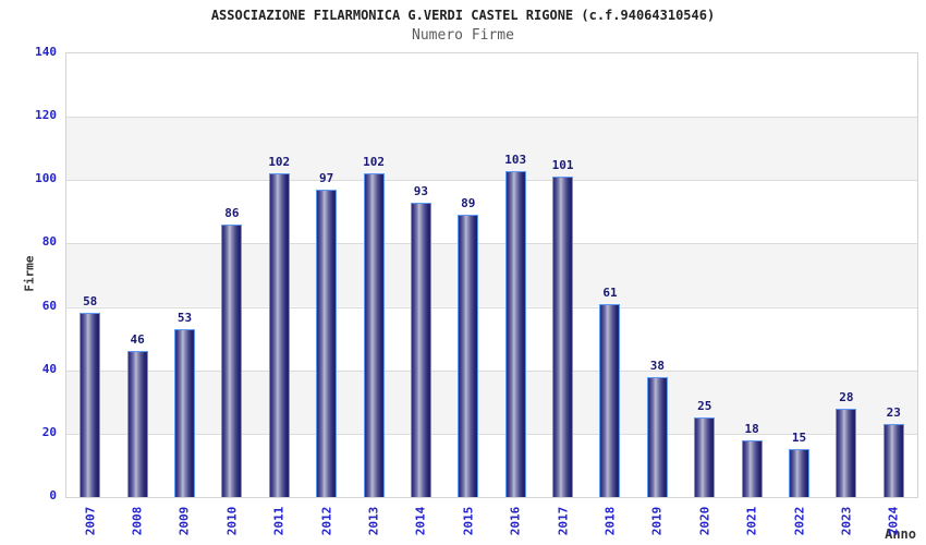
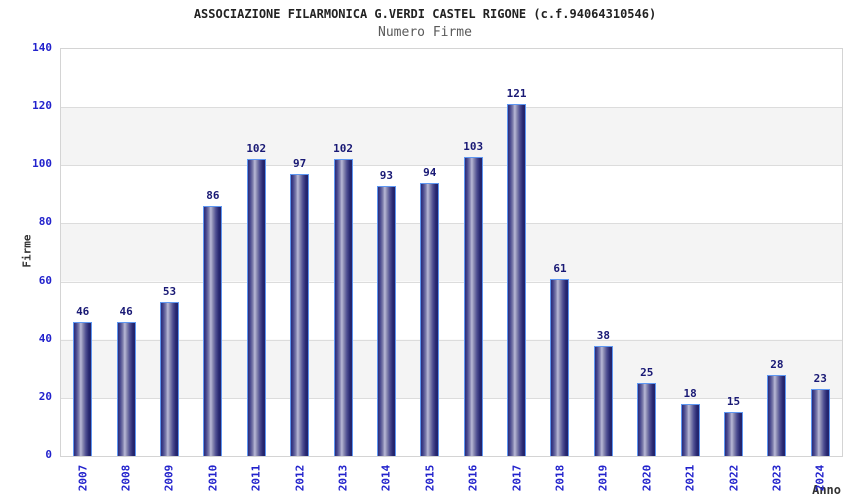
2007: 58 -> 46
2015: 89 -> 94
2017: 101 -> 121
